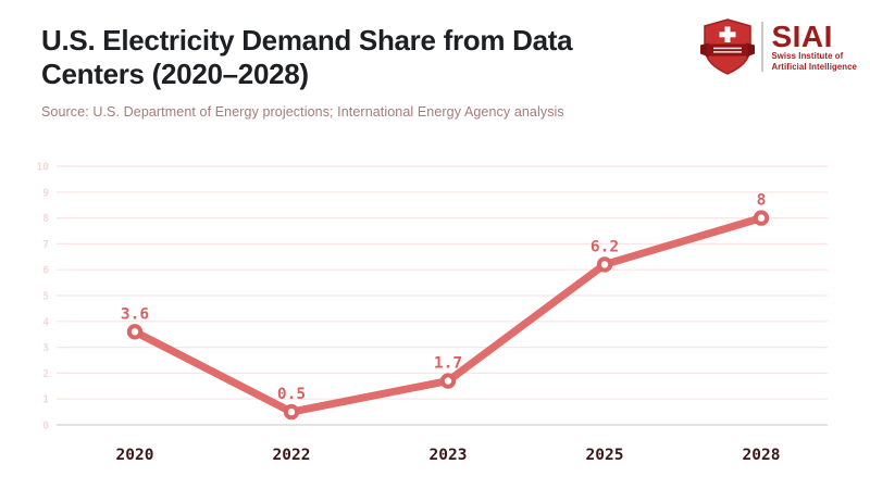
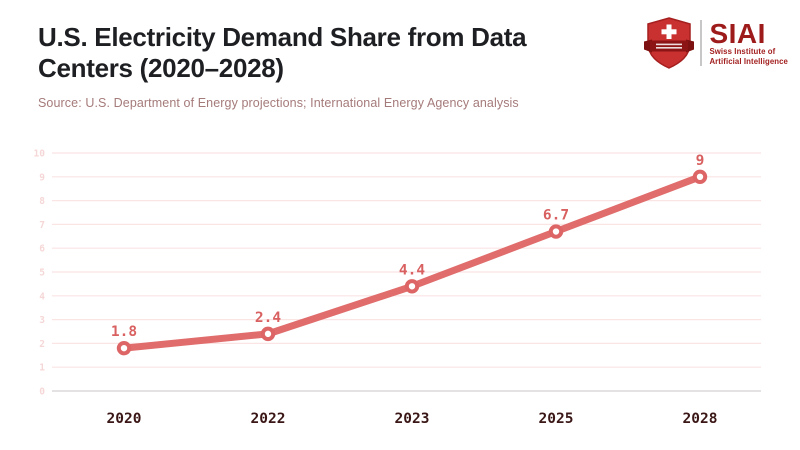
2020: 3.6 -> 1.8
2022: 0.5 -> 2.4
2023: 1.7 -> 4.4
2025: 6.2 -> 6.7
2028: 8 -> 9
